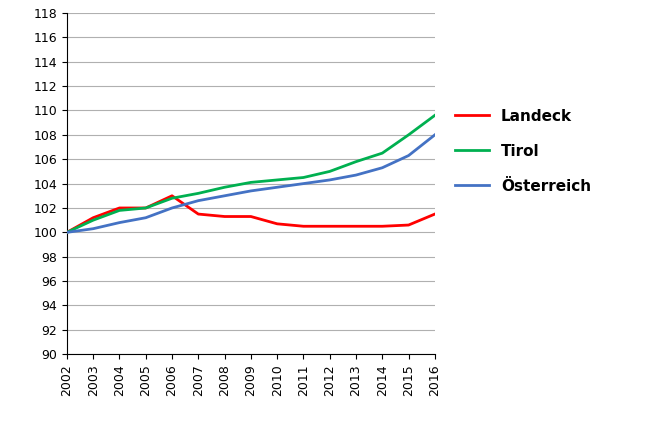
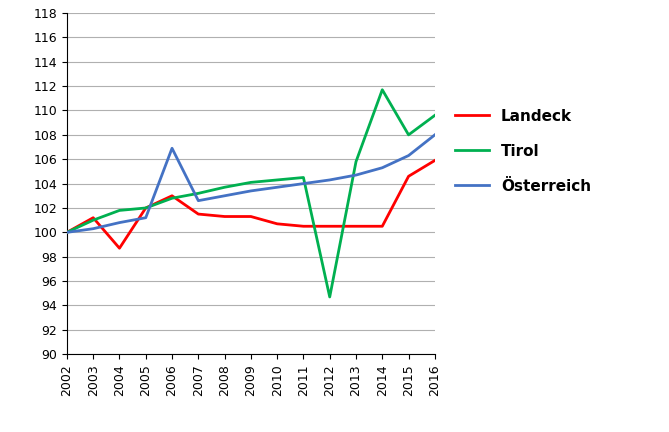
Landeck/2004: 102.0 -> 98.7
Österreich/2006: 102.0 -> 106.9
Tirol/2012: 105.0 -> 94.7
Tirol/2014: 106.5 -> 111.7
Landeck/2015: 100.6 -> 104.6
Landeck/2016: 101.5 -> 105.9
